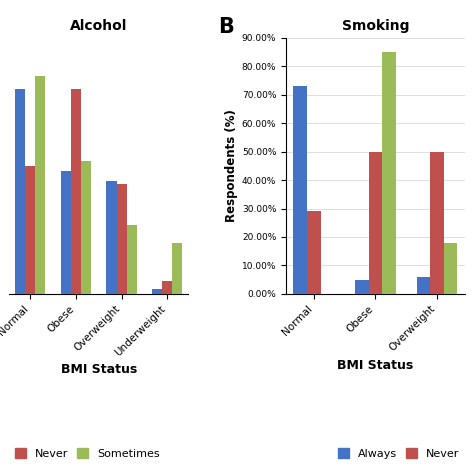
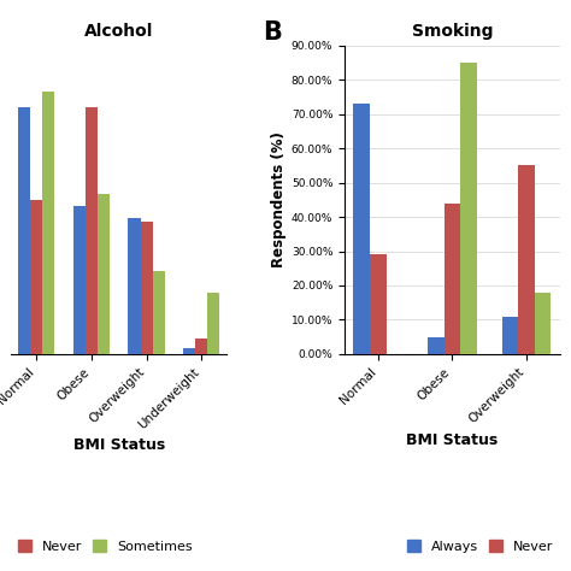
Smoking/Never/Obese: 50% -> 44%
Smoking/Always/Overweight: 6% -> 11%
Smoking/Never/Overweight: 50% -> 55%
